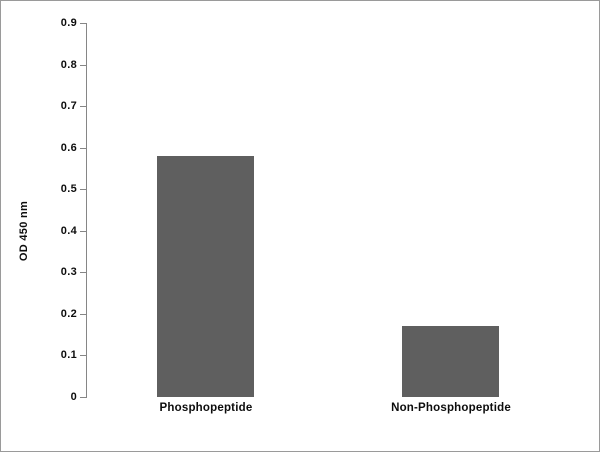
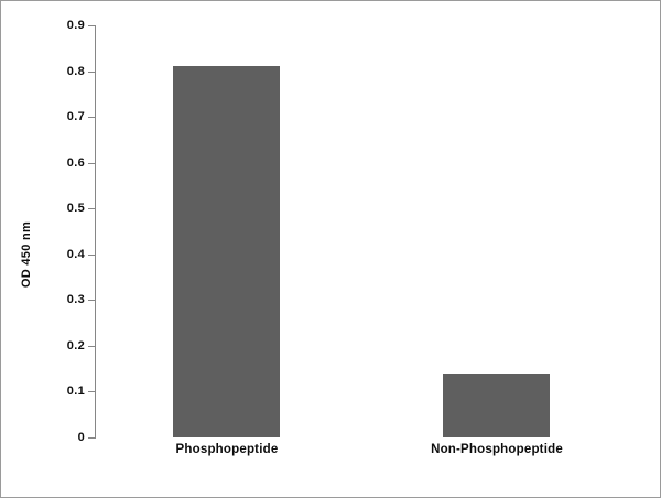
Phosphopeptide: 0.58 -> 0.81
Non-Phosphopeptide: 0.17 -> 0.14
